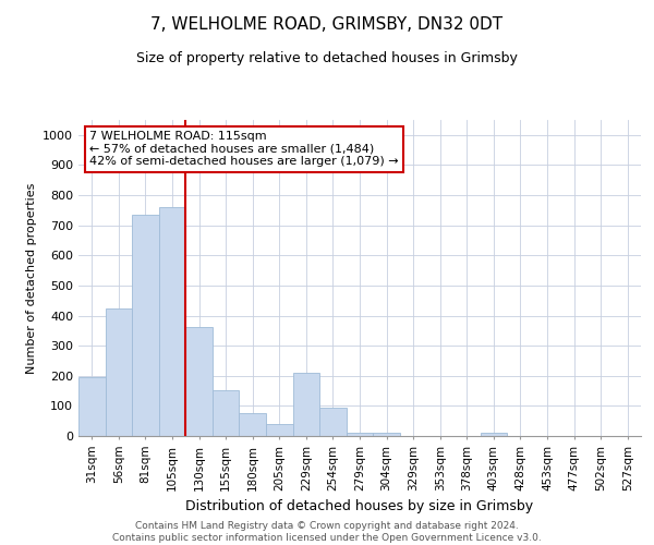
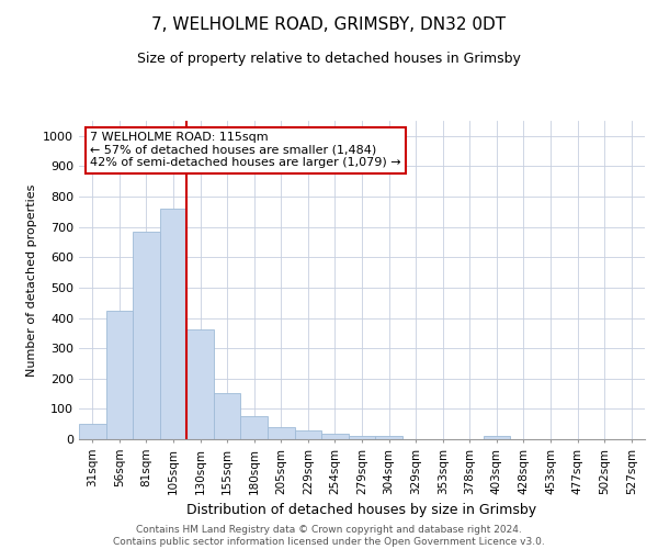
31sqm: 195 -> 52
81sqm: 735 -> 685
229sqm: 210 -> 30
254sqm: 95 -> 18
